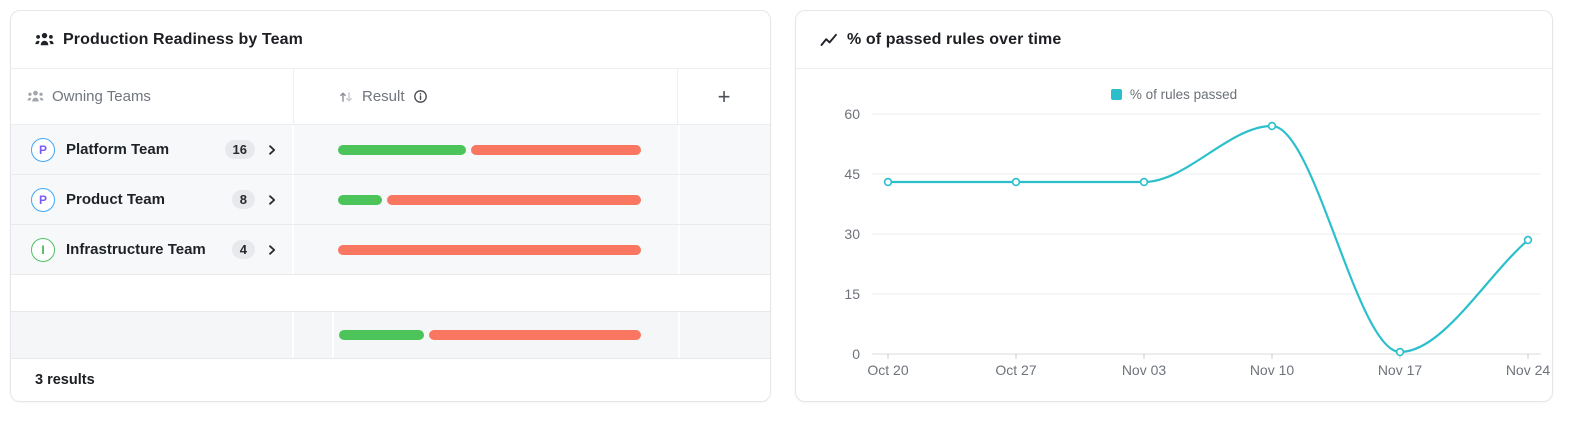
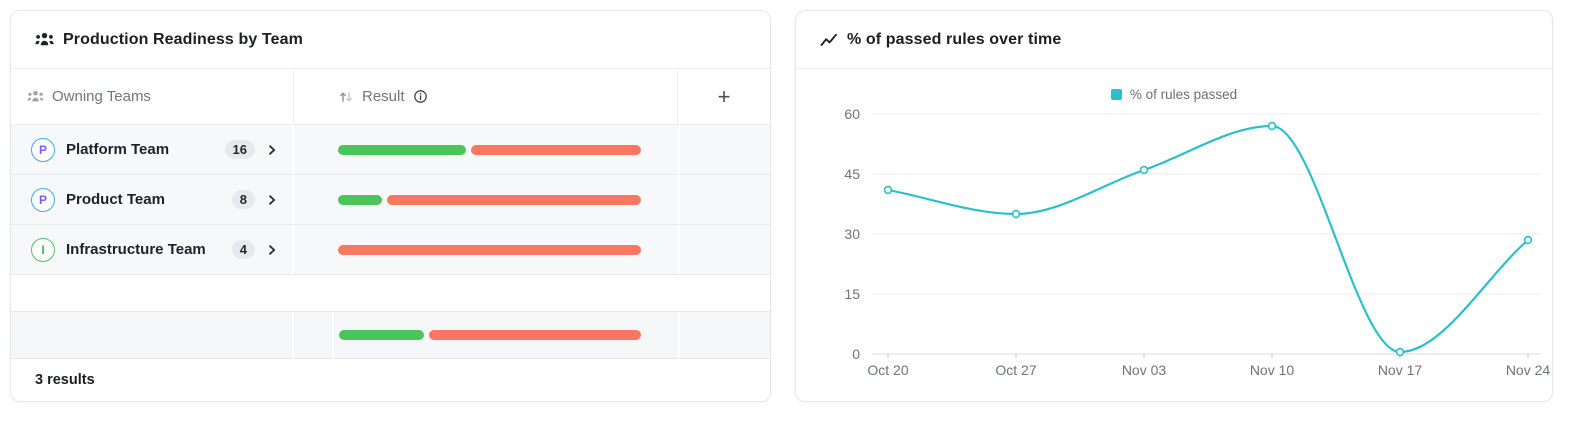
Oct 20: 43 -> 41
Oct 27: 43 -> 35
Nov 03: 43 -> 46
